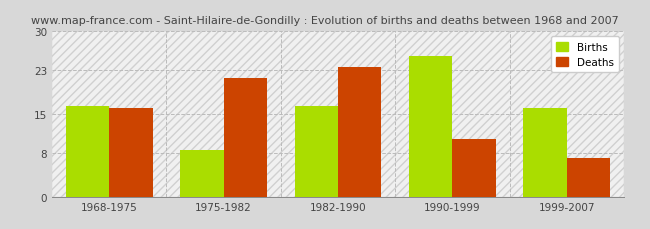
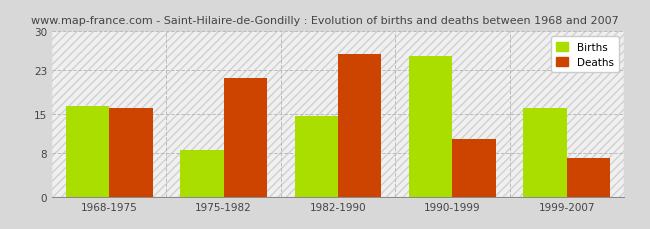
Births/1982-1990: 16.5 -> 14.6
Deaths/1982-1990: 23.5 -> 25.8
